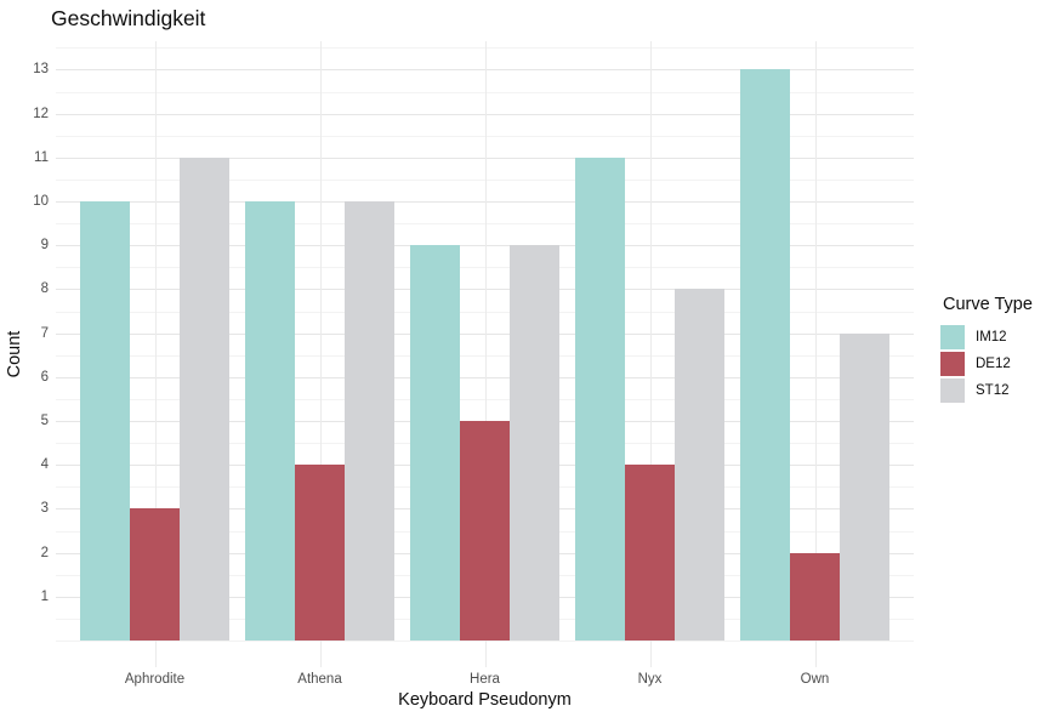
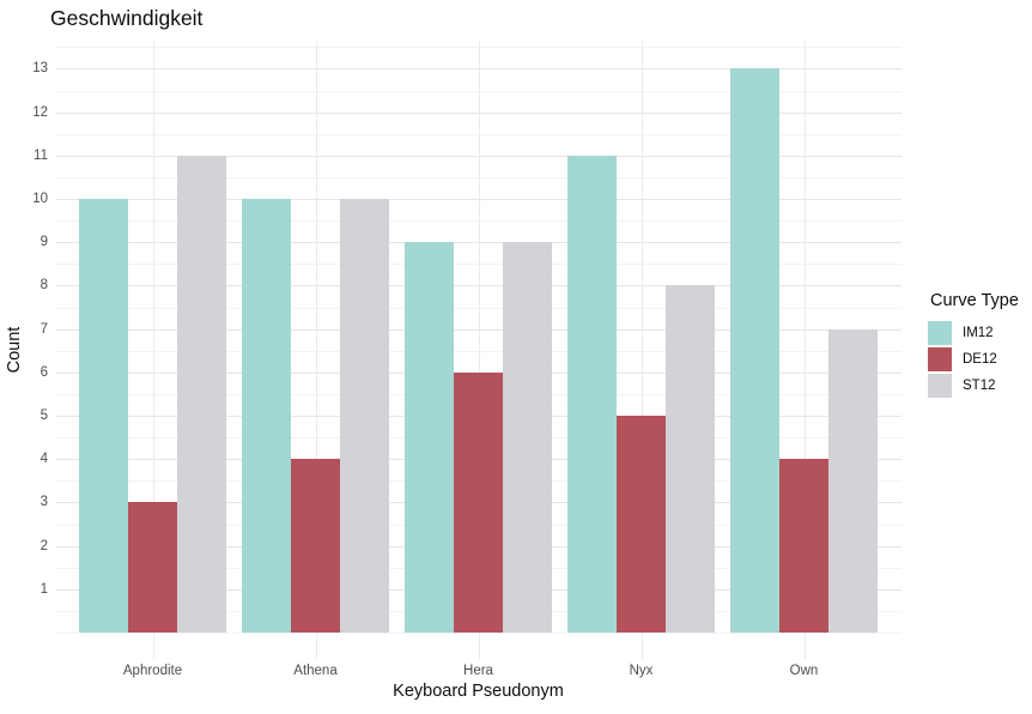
DE12/Hera: 5 -> 6
DE12/Nyx: 4 -> 5
DE12/Own: 2 -> 4
